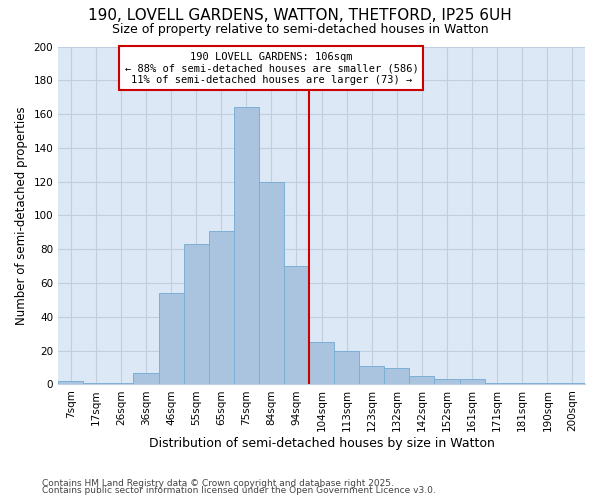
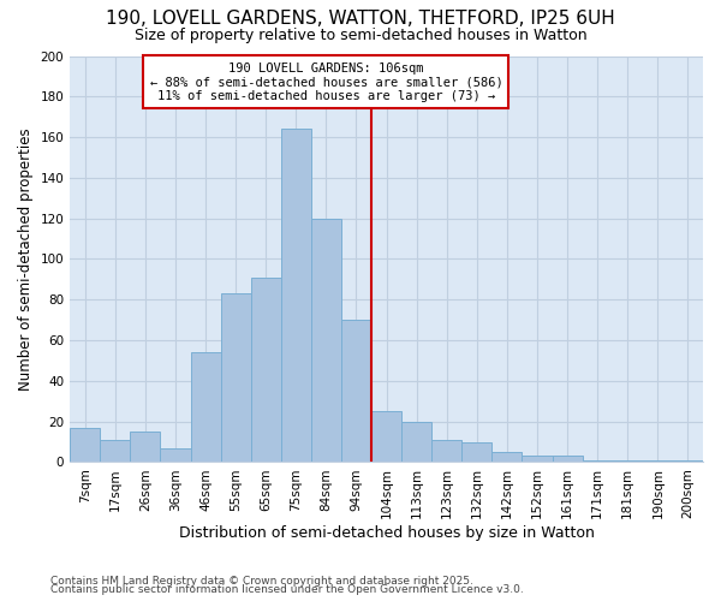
7sqm: 2 -> 17
17sqm: 1 -> 11
26sqm: 1 -> 15
